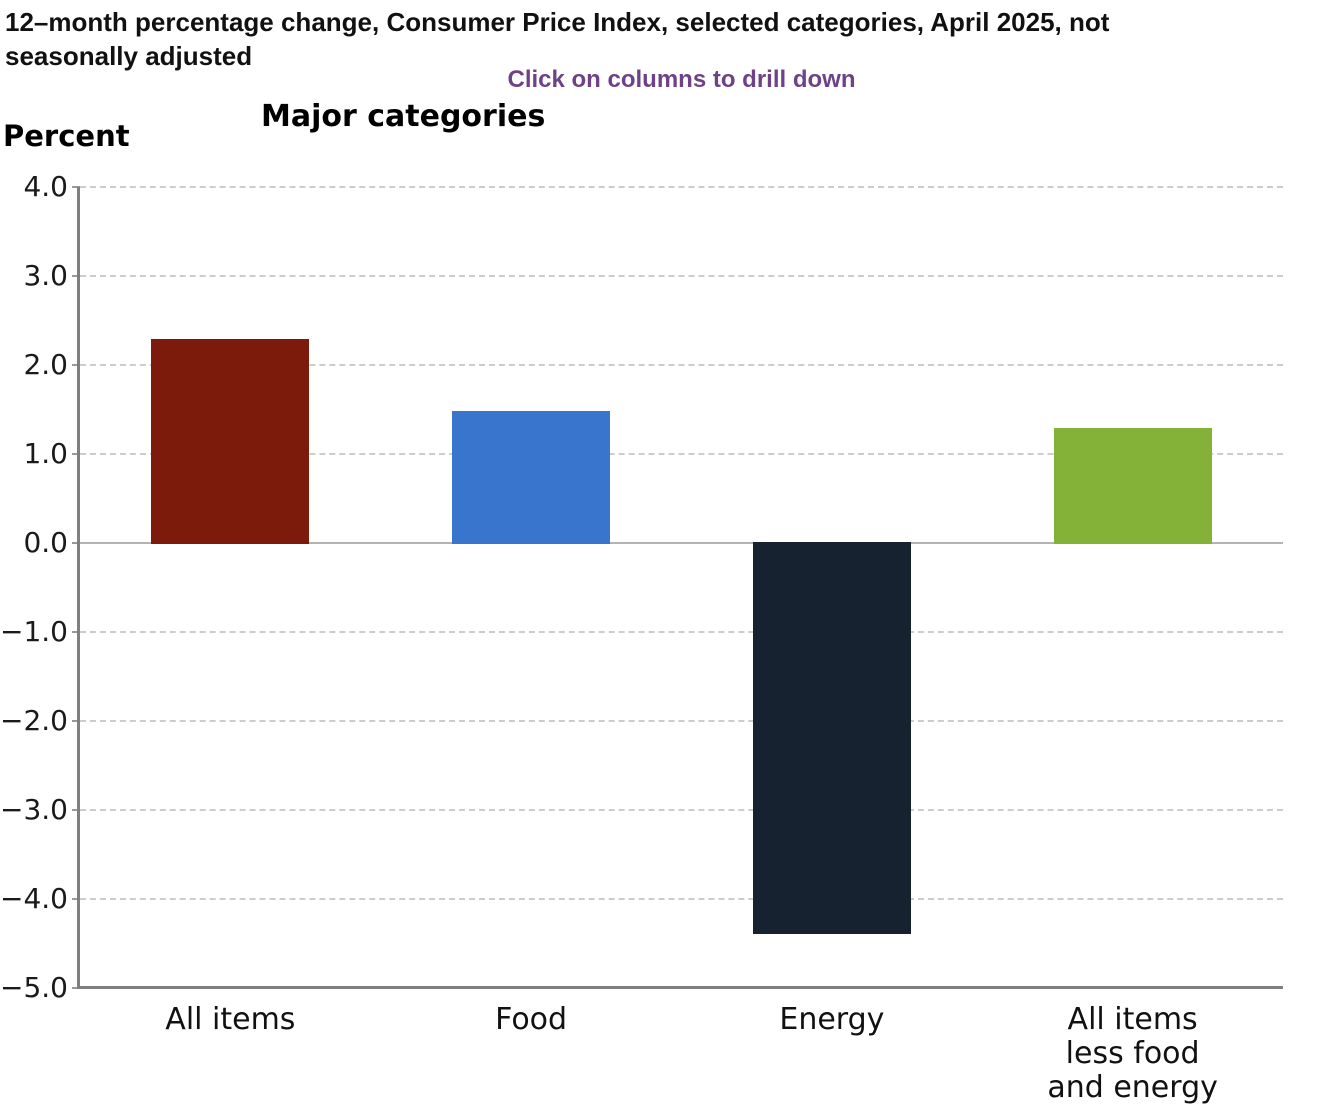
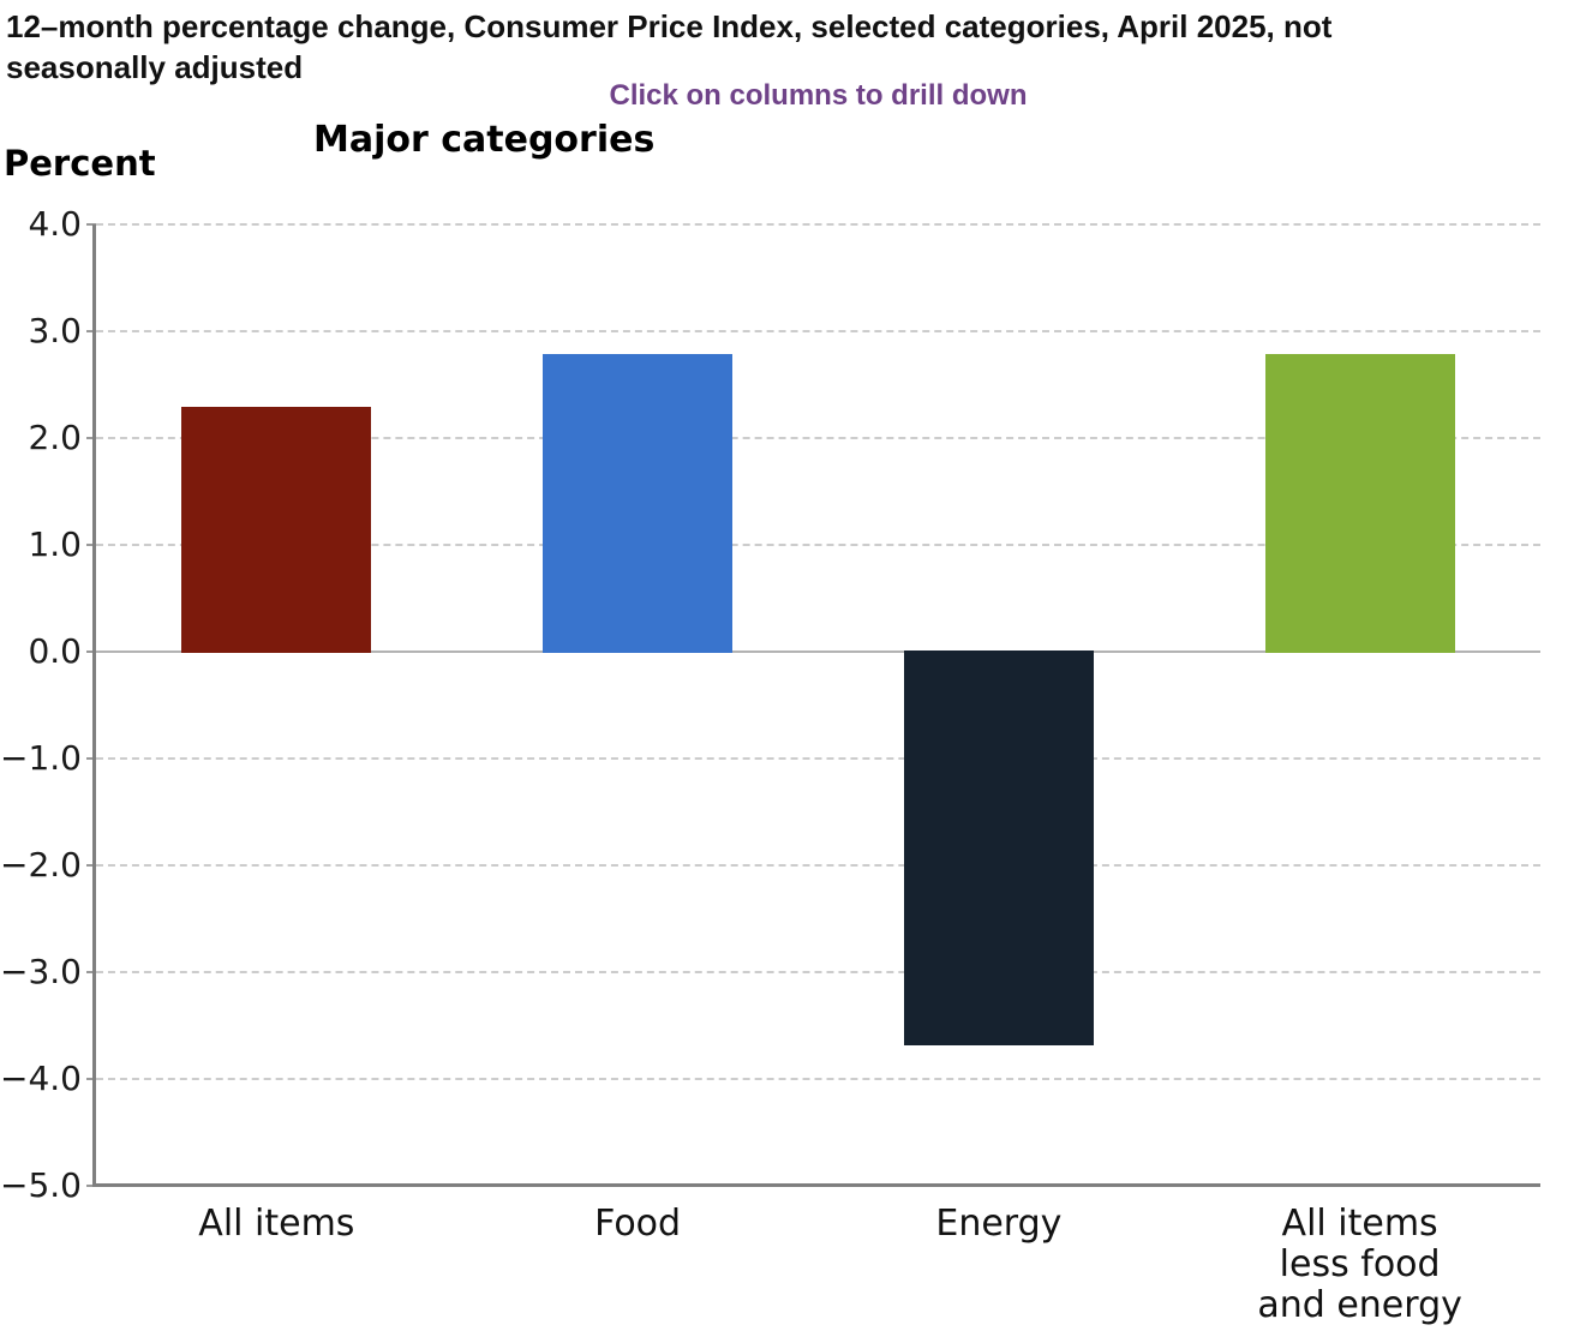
Food: 1.5 -> 2.8
Energy: -4.4 -> -3.7
All items less food and energy: 1.3 -> 2.8
